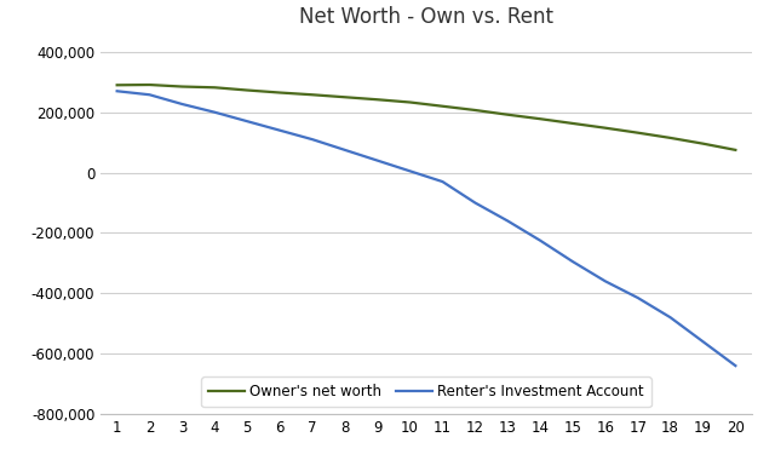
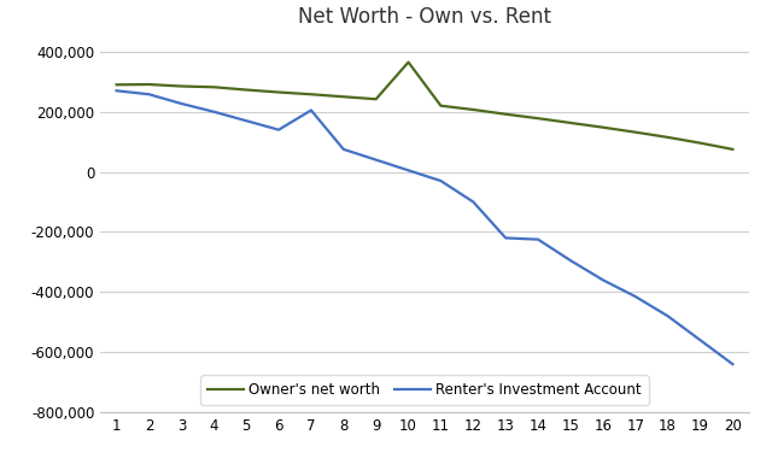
Renter's Investment Account/7: 110,000 -> 205,000
Owner's net worth/10: 233,000 -> 365,000
Renter's Investment Account/13: -160,000 -> -220,000
